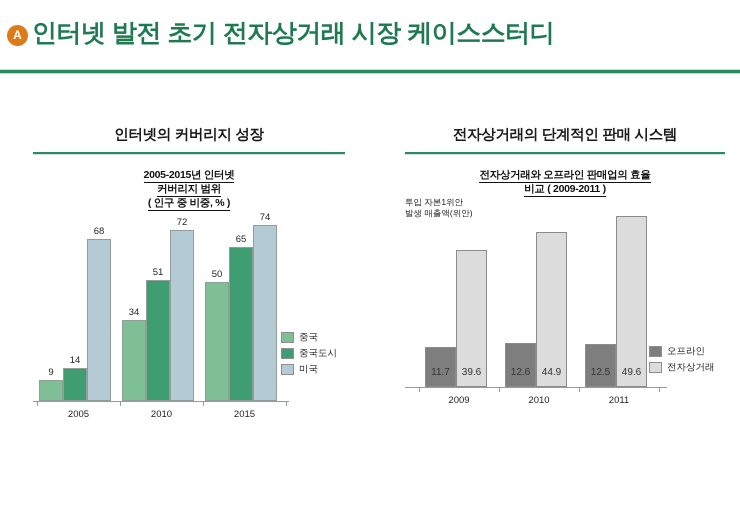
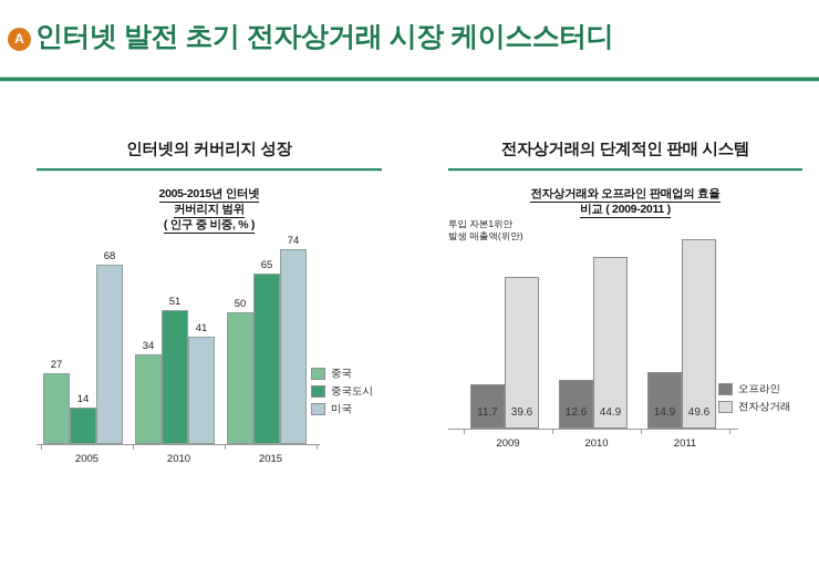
2005-2015년 인터넷 커버리지 범위 ( 인구 중 비중, % )/중국/2005: 9 -> 27
2005-2015년 인터넷 커버리지 범위 ( 인구 중 비중, % )/미국/2010: 72 -> 41
전자상거래와 오프라인 판매업의 효율 비교 ( 2009-2011 )/오프라인/2011: 12.5 -> 14.9
